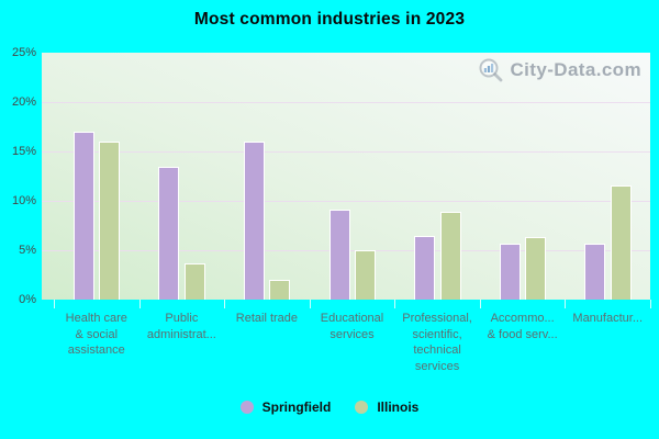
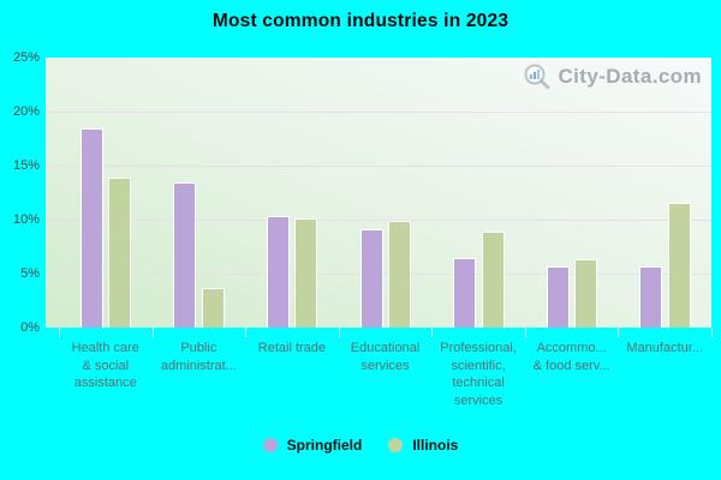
Springfield/Health care & social assistance: 17% -> 18%
Illinois/Health care & social assistance: 16% -> 14%
Springfield/Retail trade: 16% -> 10%
Illinois/Retail trade: 2% -> 10%
Illinois/Educational services: 5% -> 10%
